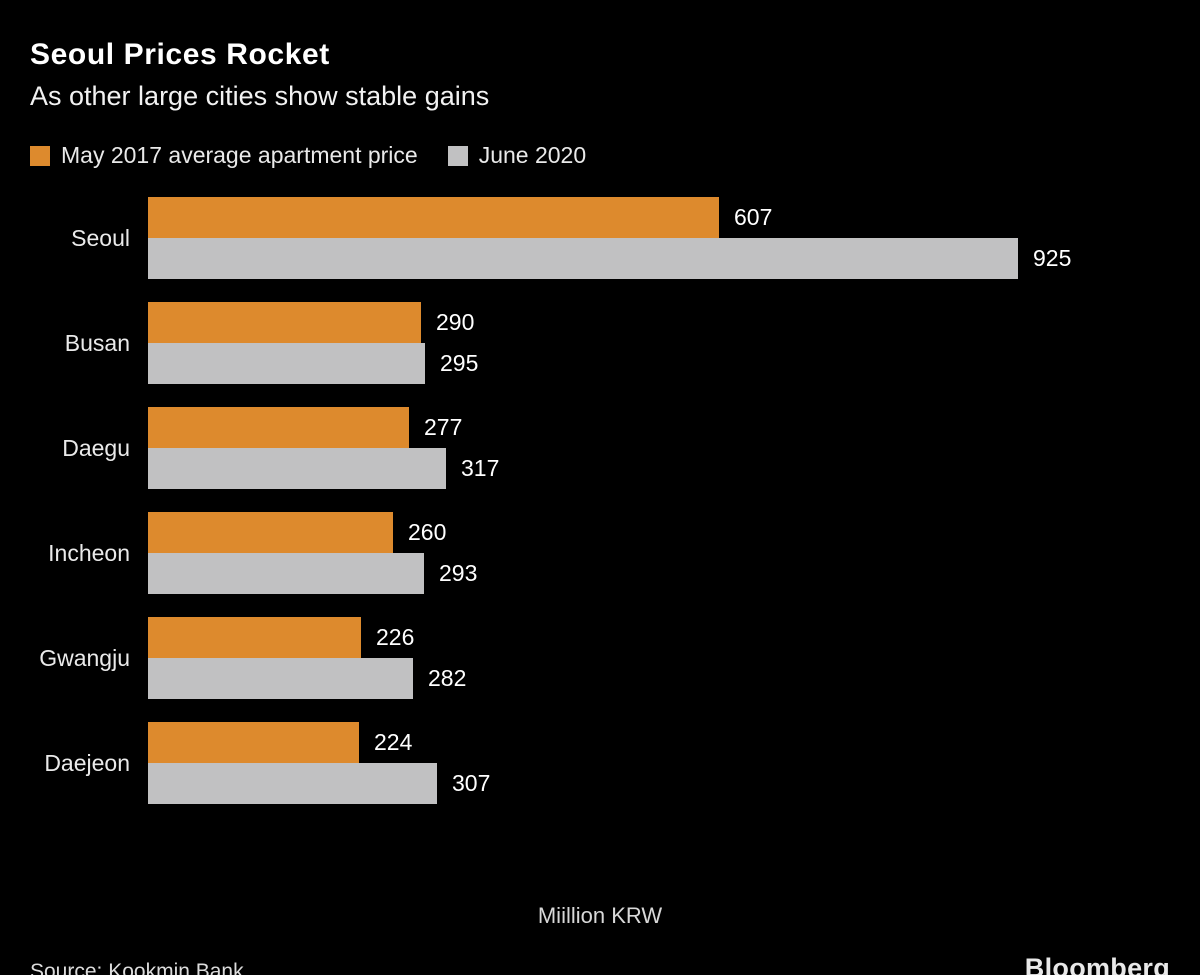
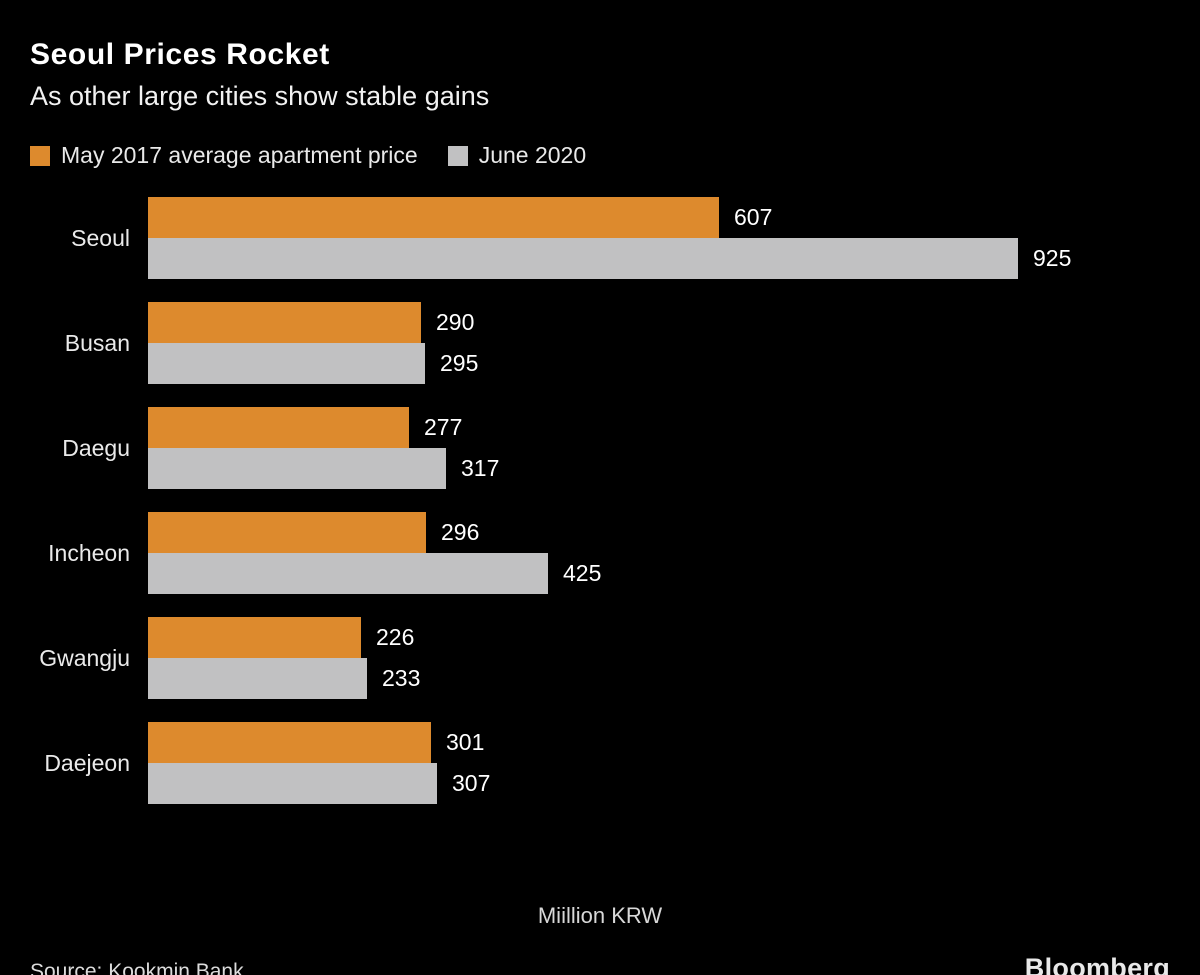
May 2017 average apartment price/Incheon: 260 -> 296
June 2020/Incheon: 293 -> 425
June 2020/Gwangju: 282 -> 233
May 2017 average apartment price/Daejeon: 224 -> 301
